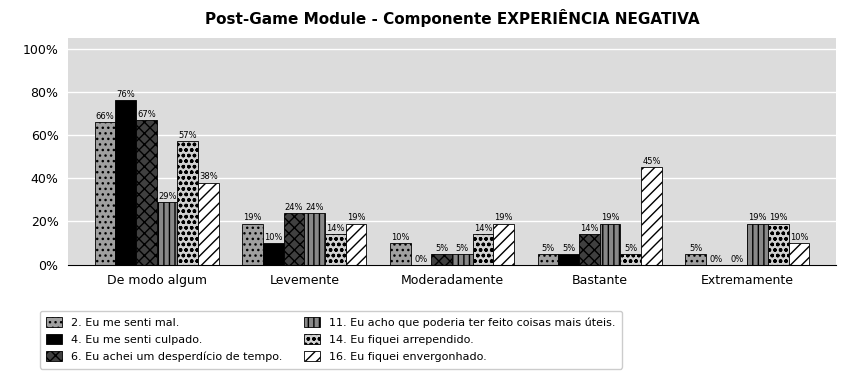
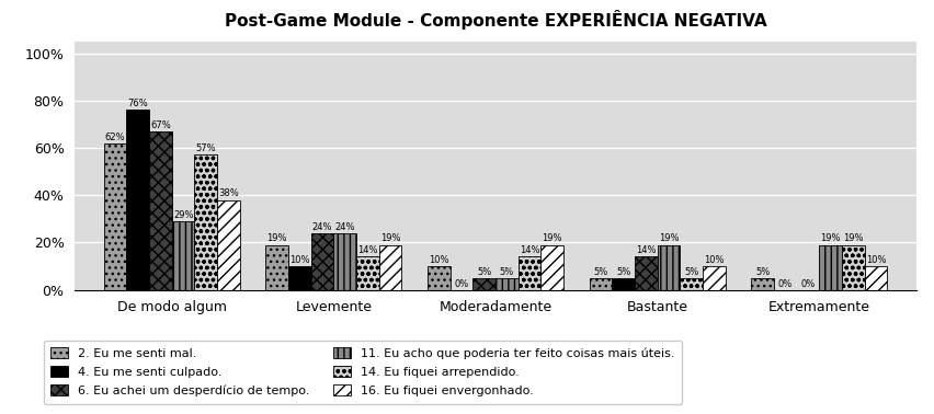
2. Eu me senti mal./De modo algum: 66% -> 62%
16. Eu fiquei envergonhado./Bastante: 45% -> 10%
